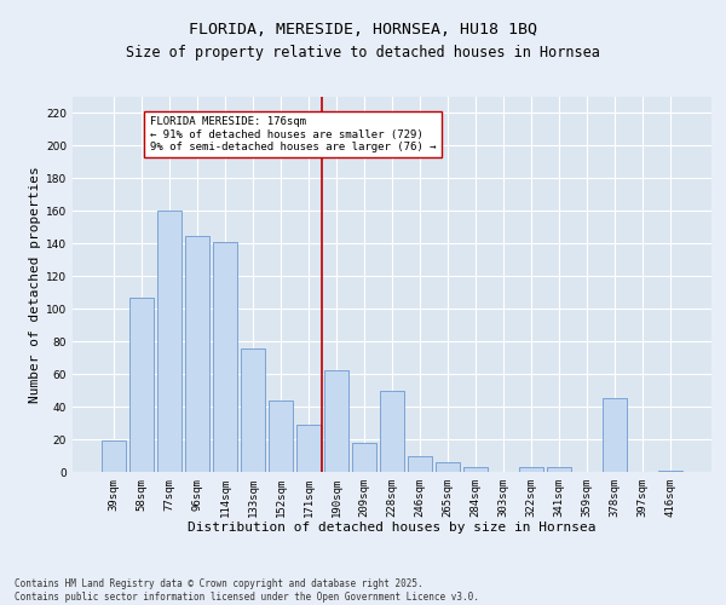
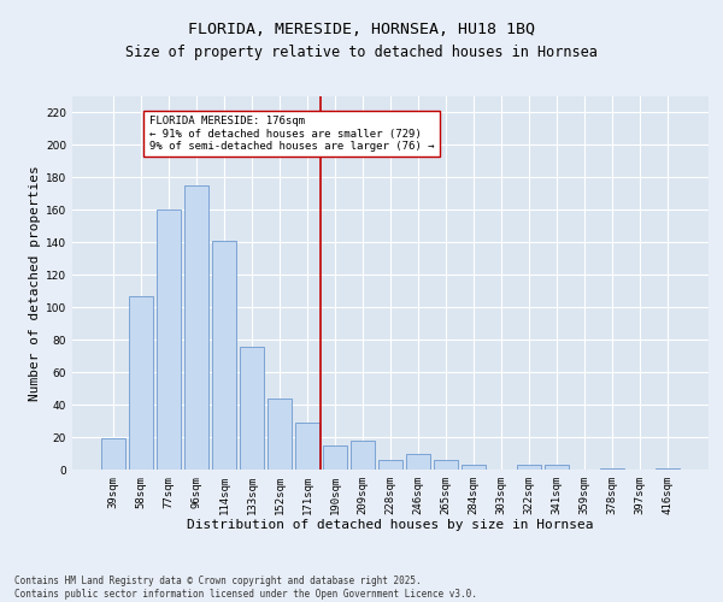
96sqm: 145 -> 175
190sqm: 62 -> 15
228sqm: 50 -> 6
378sqm: 45 -> 1
